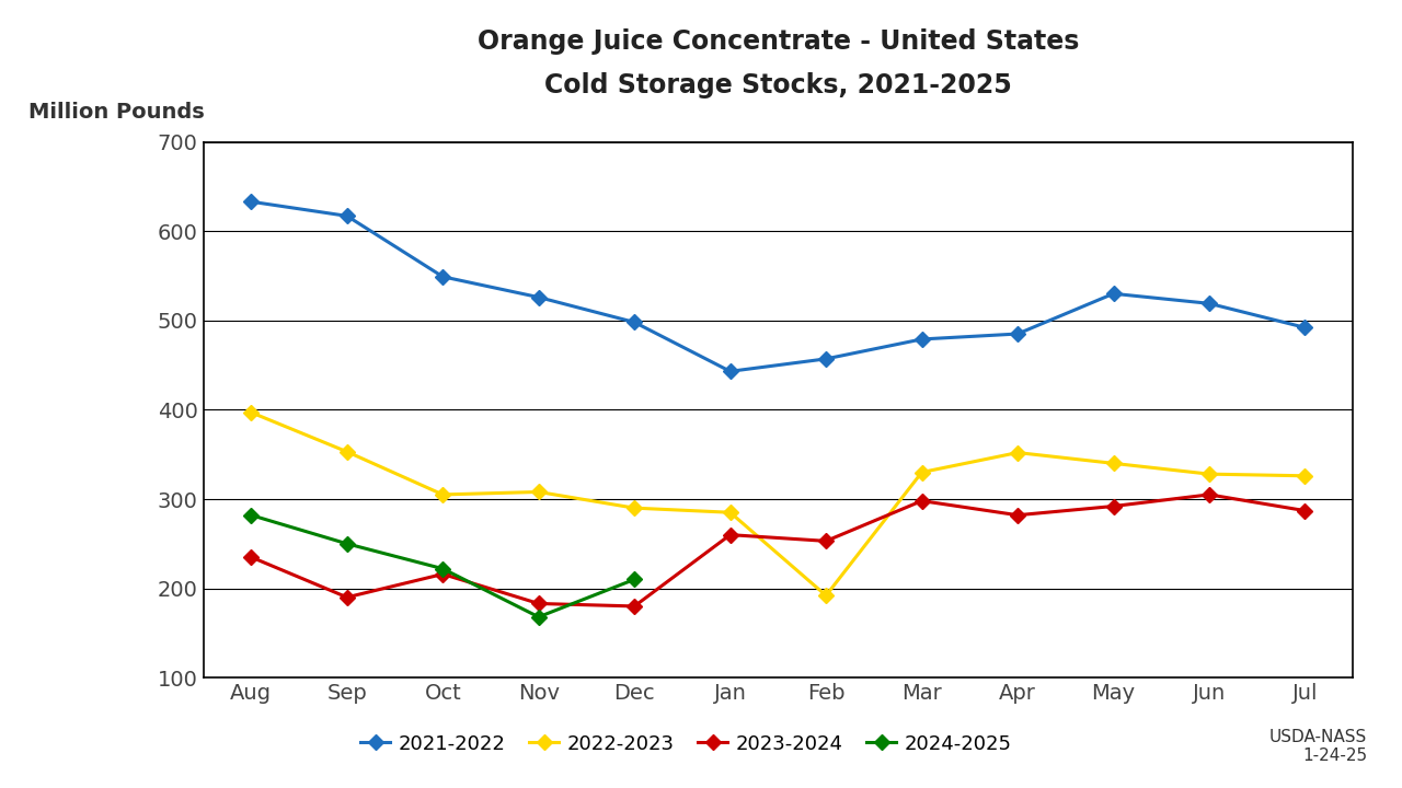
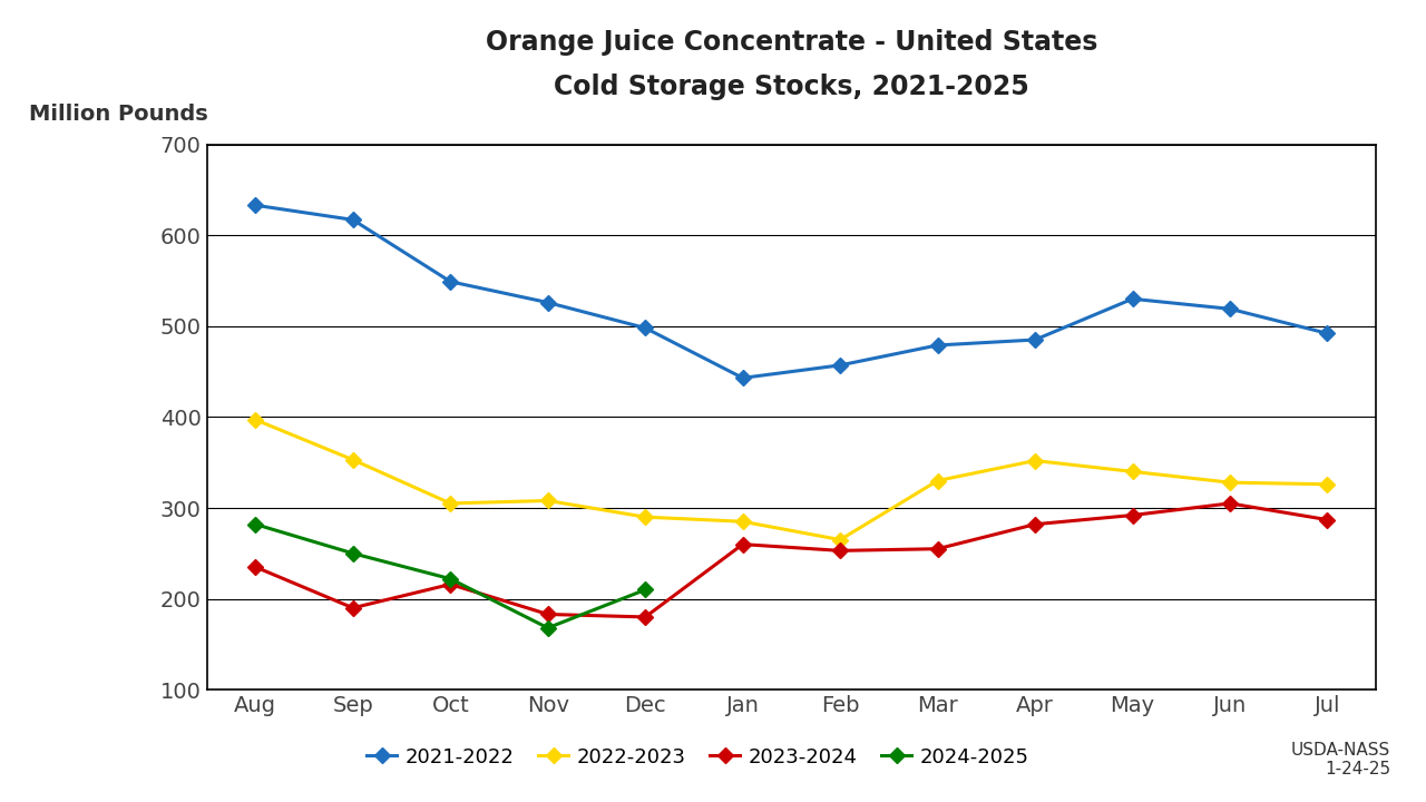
2022-2023/Feb: 192 -> 265
2023-2024/Mar: 298 -> 255
